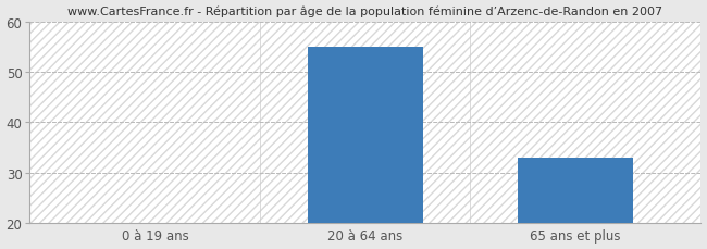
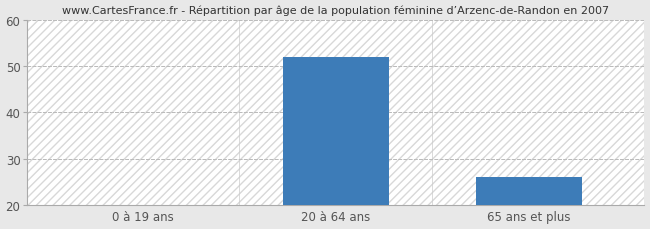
20 à 64 ans: 55 -> 52
65 ans et plus: 33 -> 26
